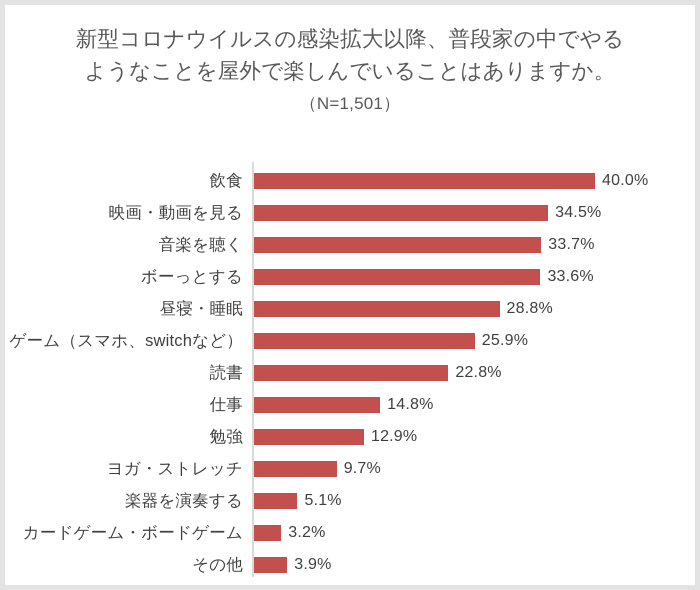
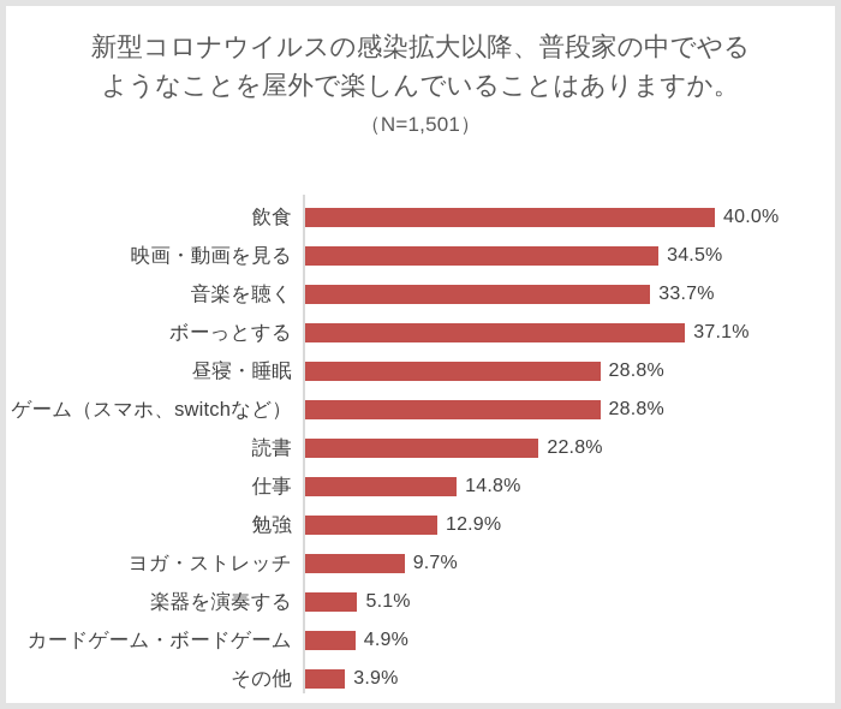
ボーっとする: 33.6% -> 37.1%
ゲーム（スマホ、switchなど）: 25.9% -> 28.8%
カードゲーム・ボードゲーム: 3.2% -> 4.9%
